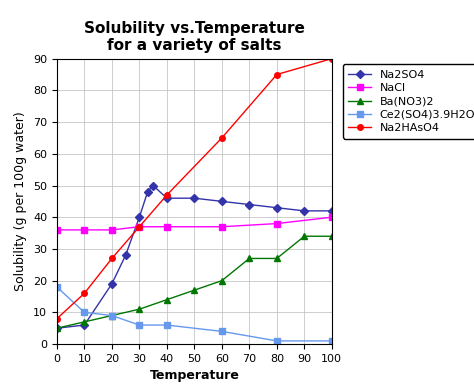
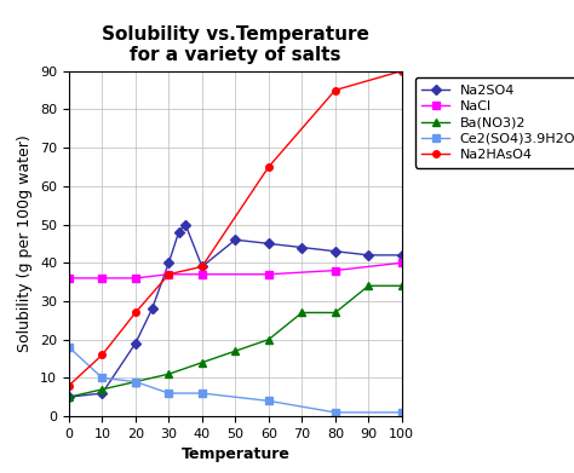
Na2SO4/40: 46 -> 39
Na2HAsO4/40: 47 -> 39
